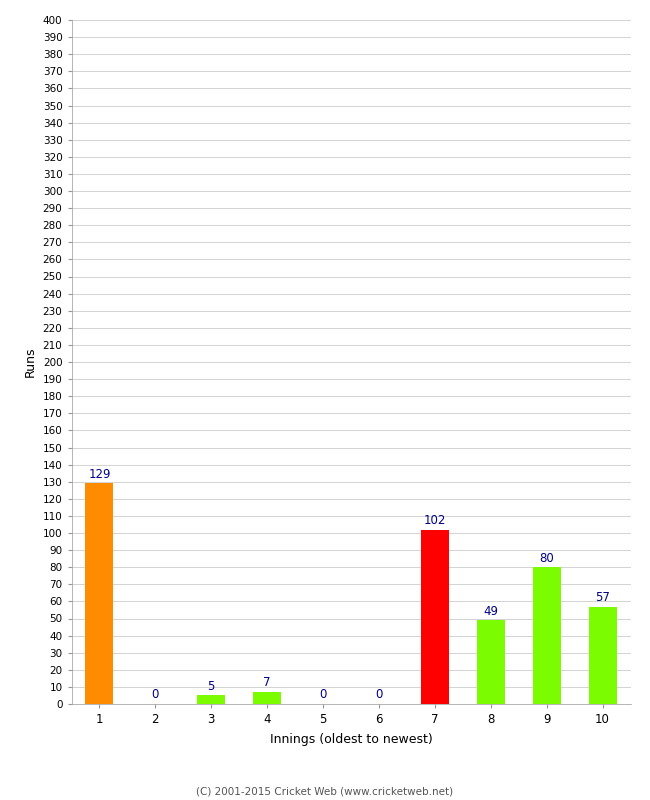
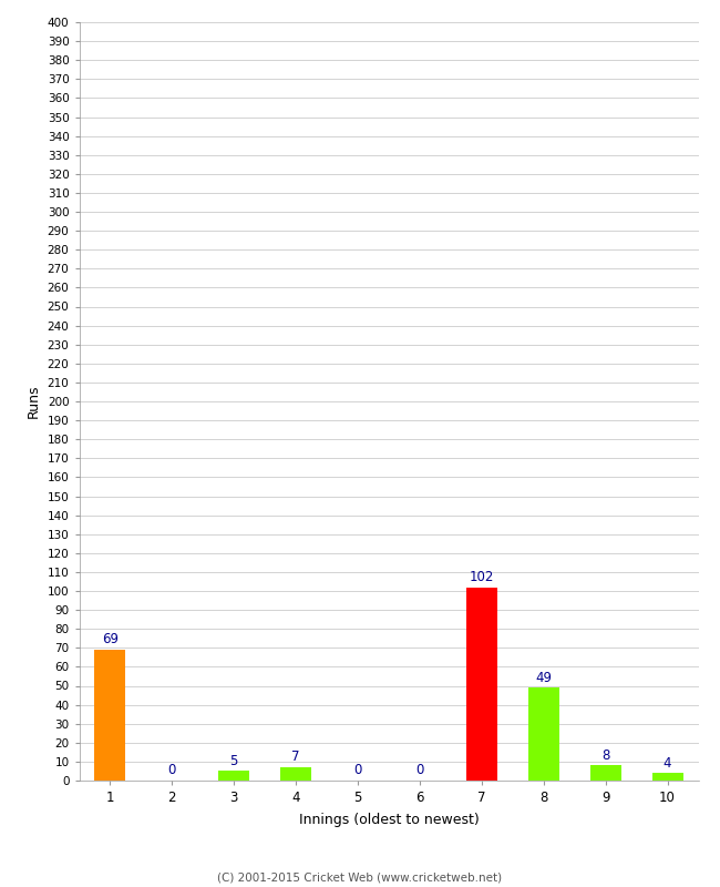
1: 129 -> 69
9: 80 -> 8
10: 57 -> 4
